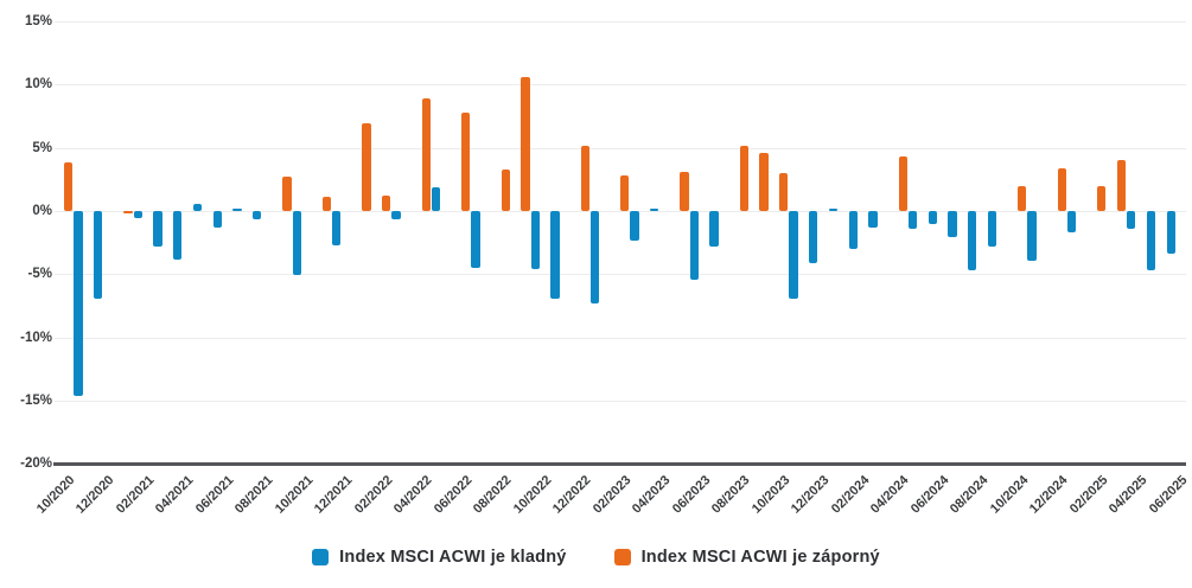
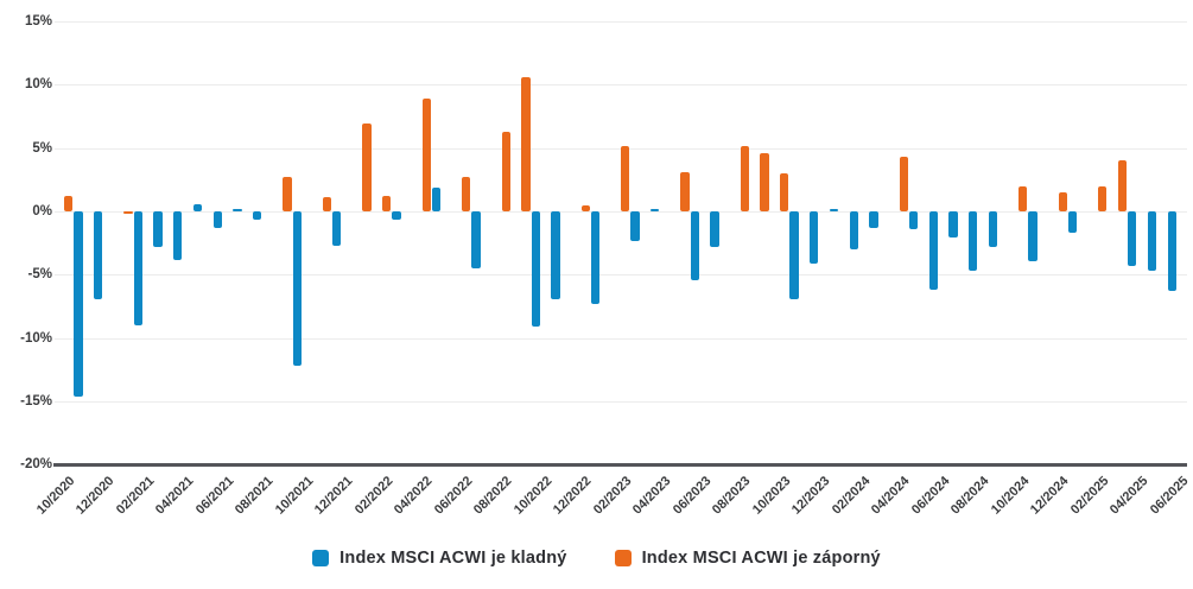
Index MSCI ACWI je záporný/10/2020: 3.8% -> 1.2%
Index MSCI ACWI je kladný/02/2021: -0.6% -> -9.0%
Index MSCI ACWI je kladný/10/2021: -5.1% -> -12.2%
Index MSCI ACWI je záporný/06/2022: 7.8% -> 2.7%
Index MSCI ACWI je záporný/08/2022: 3.3% -> 6.3%
Index MSCI ACWI je kladný/10/2022: -4.6% -> -9.1%
Index MSCI ACWI je záporný/12/2022: 5.2% -> 0.5%
Index MSCI ACWI je záporný/02/2023: 2.8% -> 5.2%
Index MSCI ACWI je kladný/06/2024: -1.0% -> -6.2%
Index MSCI ACWI je záporný/12/2024: 3.4% -> 1.5%
Index MSCI ACWI je kladný/04/2025: -1.4% -> -4.3%
Index MSCI ACWI je kladný/06/2025: -3.4% -> -6.3%
